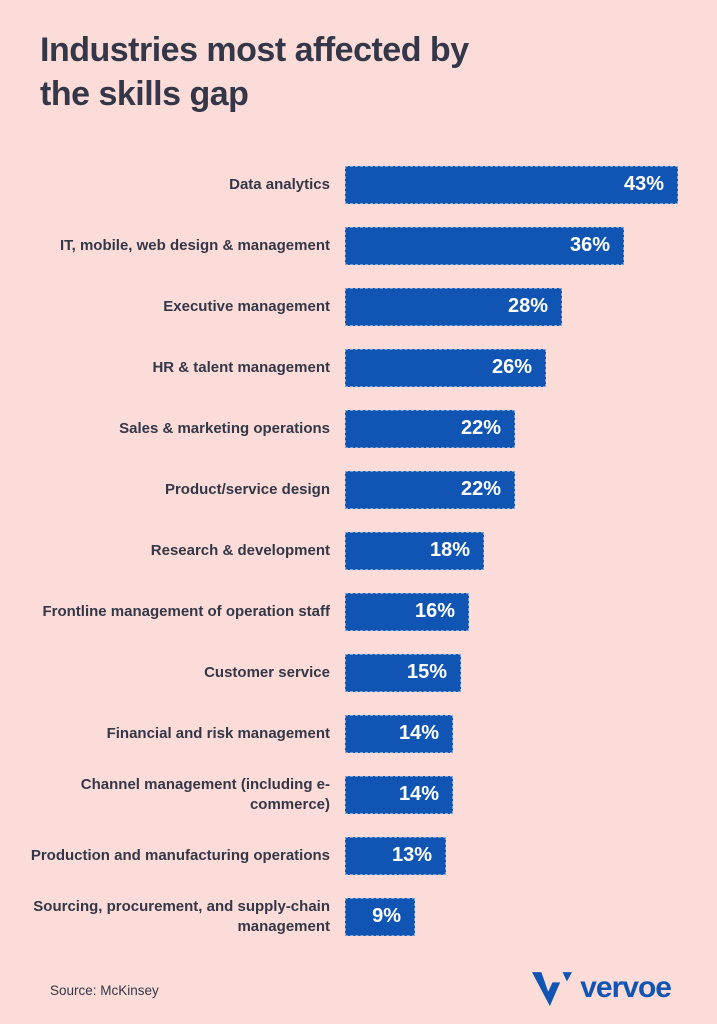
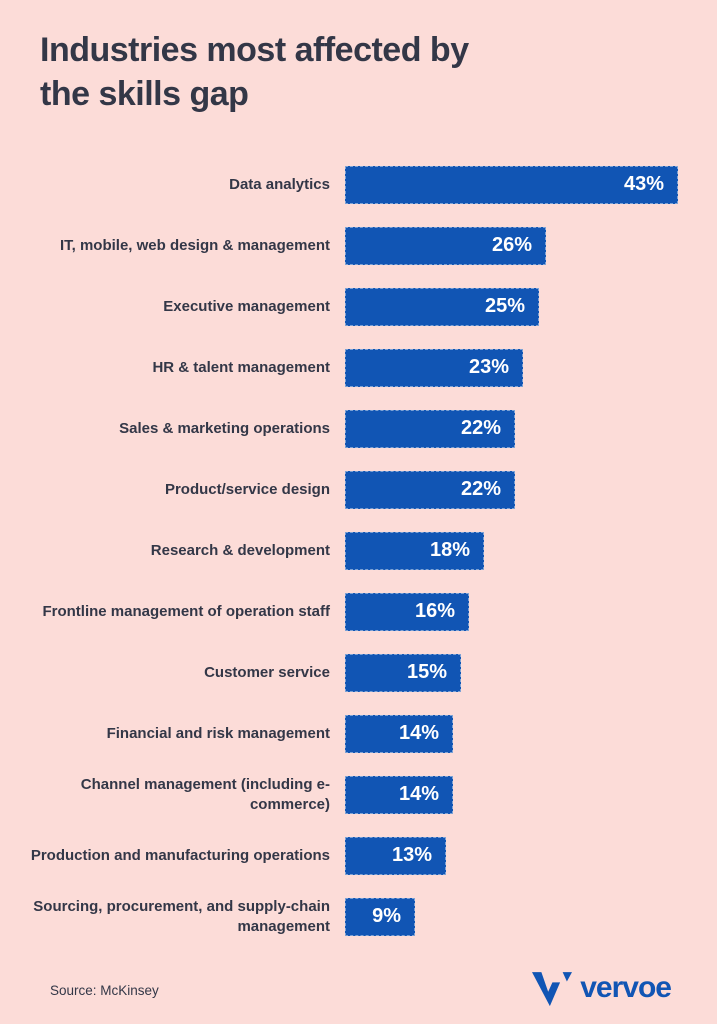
IT, mobile, web design & management: 36% -> 26%
Executive management: 28% -> 25%
HR & talent management: 26% -> 23%
